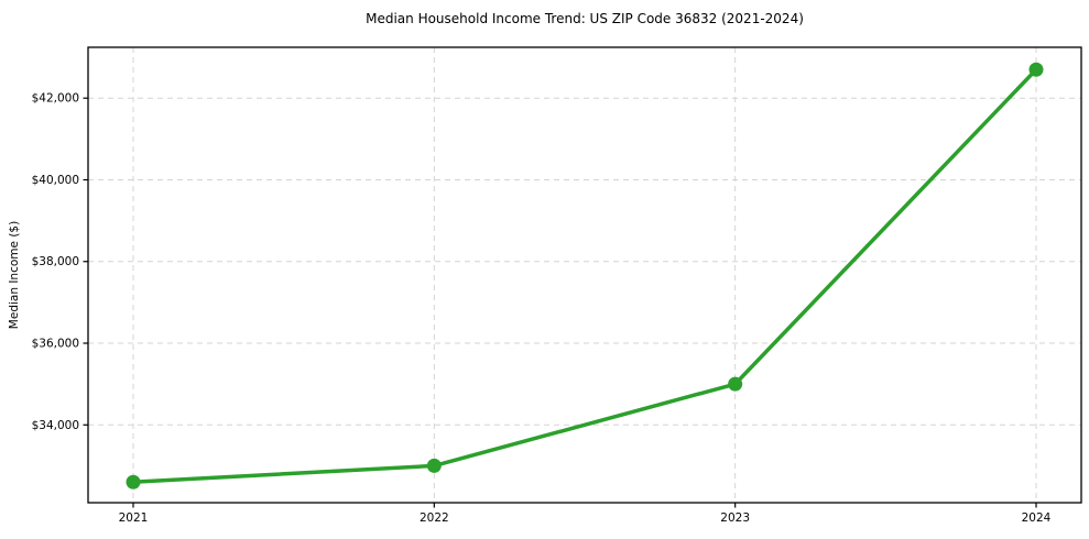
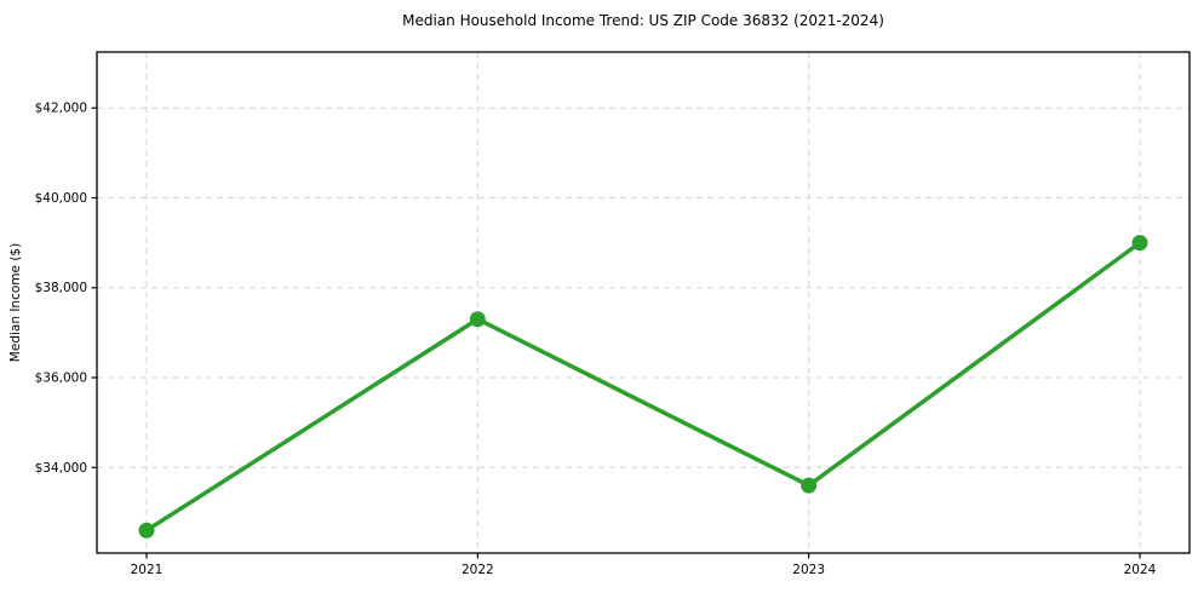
2022: $33000 -> $37300
2023: $35000 -> $33600
2024: $42700 -> $39000
